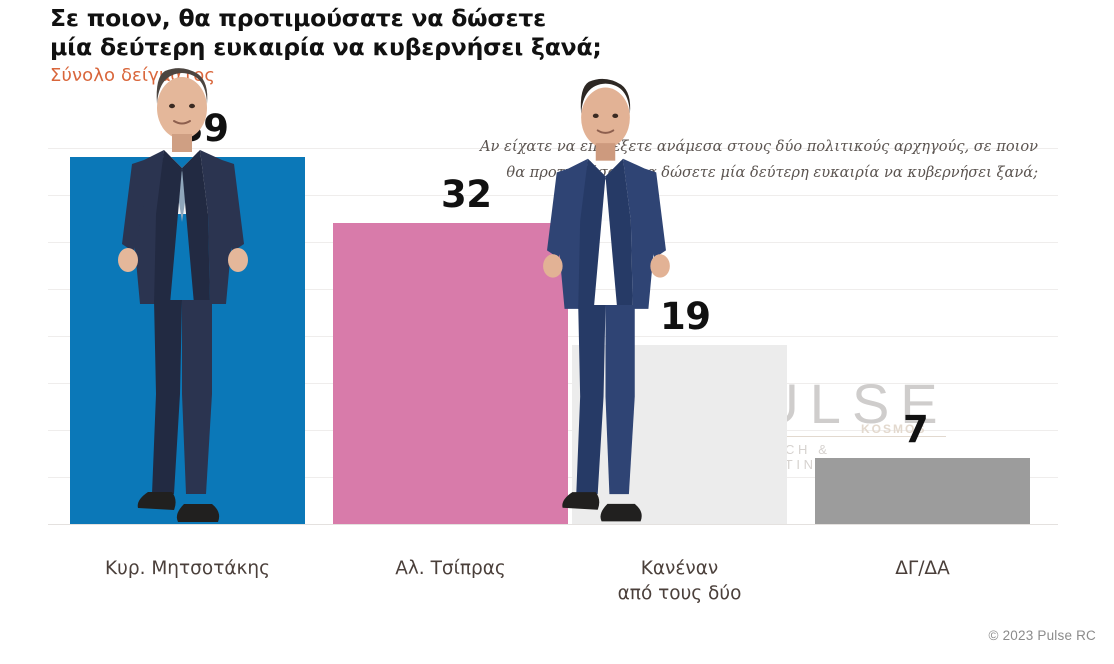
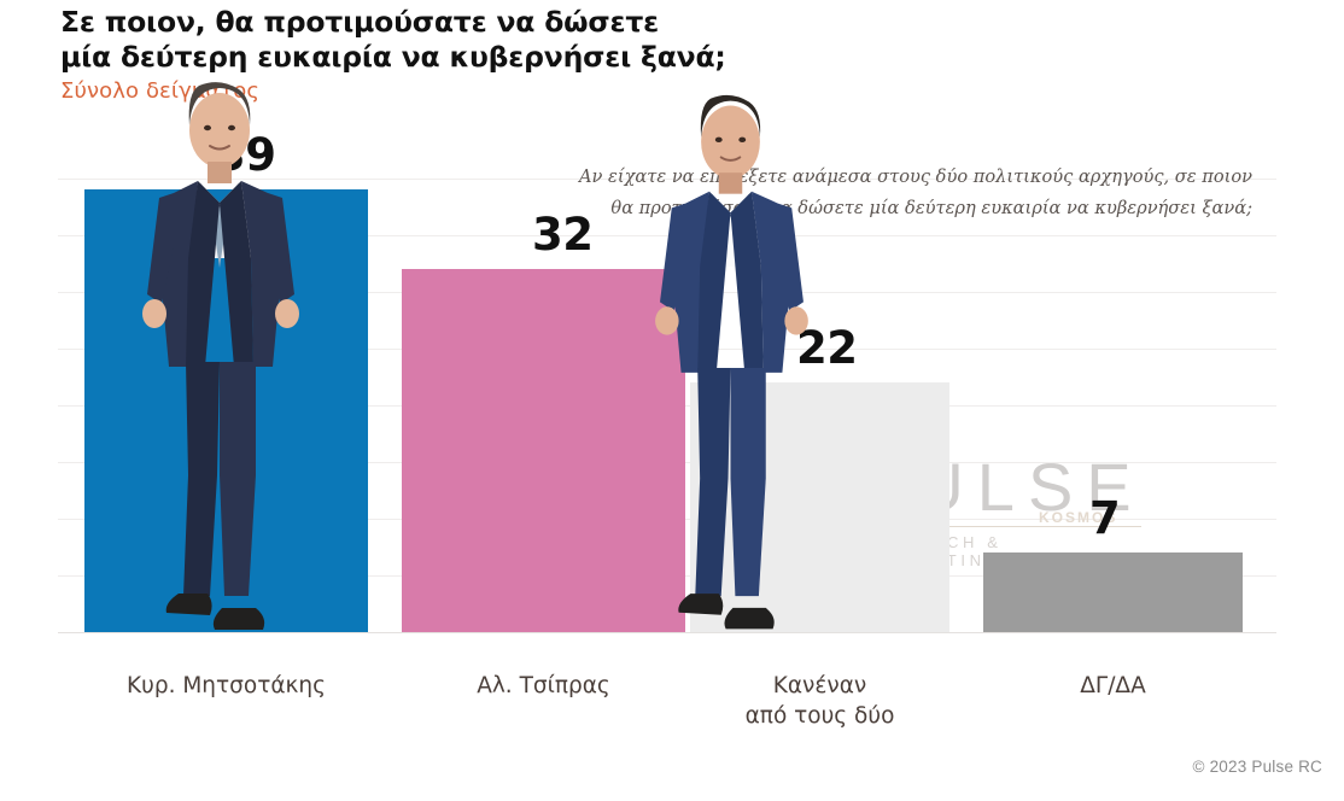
Κανέναν από τους δύο: 19 -> 22
